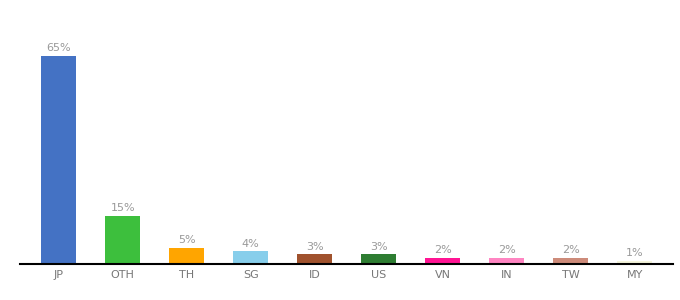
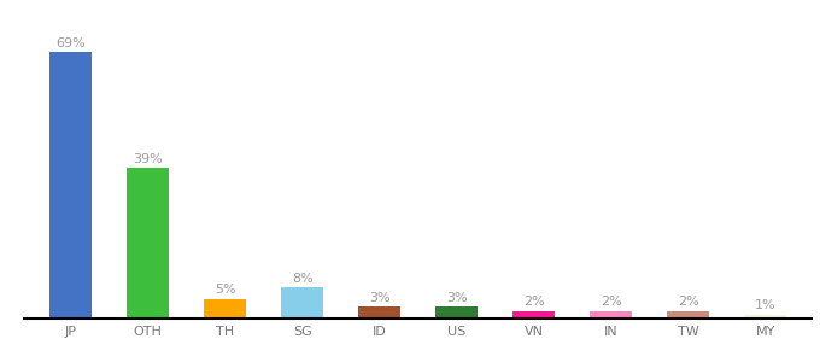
JP: 65% -> 69%
OTH: 15% -> 39%
SG: 4% -> 8%
